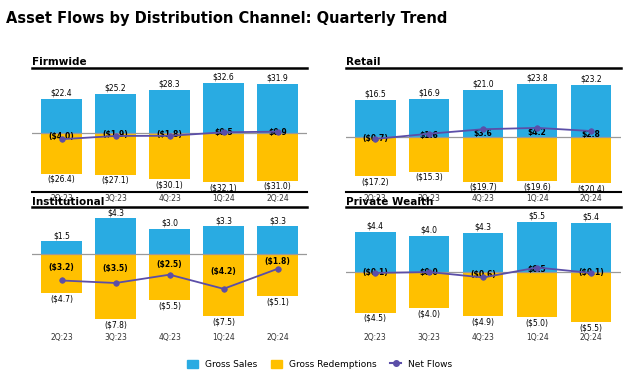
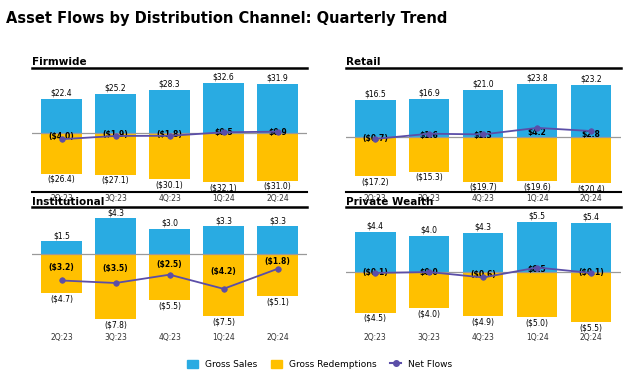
Retail/Net Flows/4Q:23: $3.6 -> $1.3
